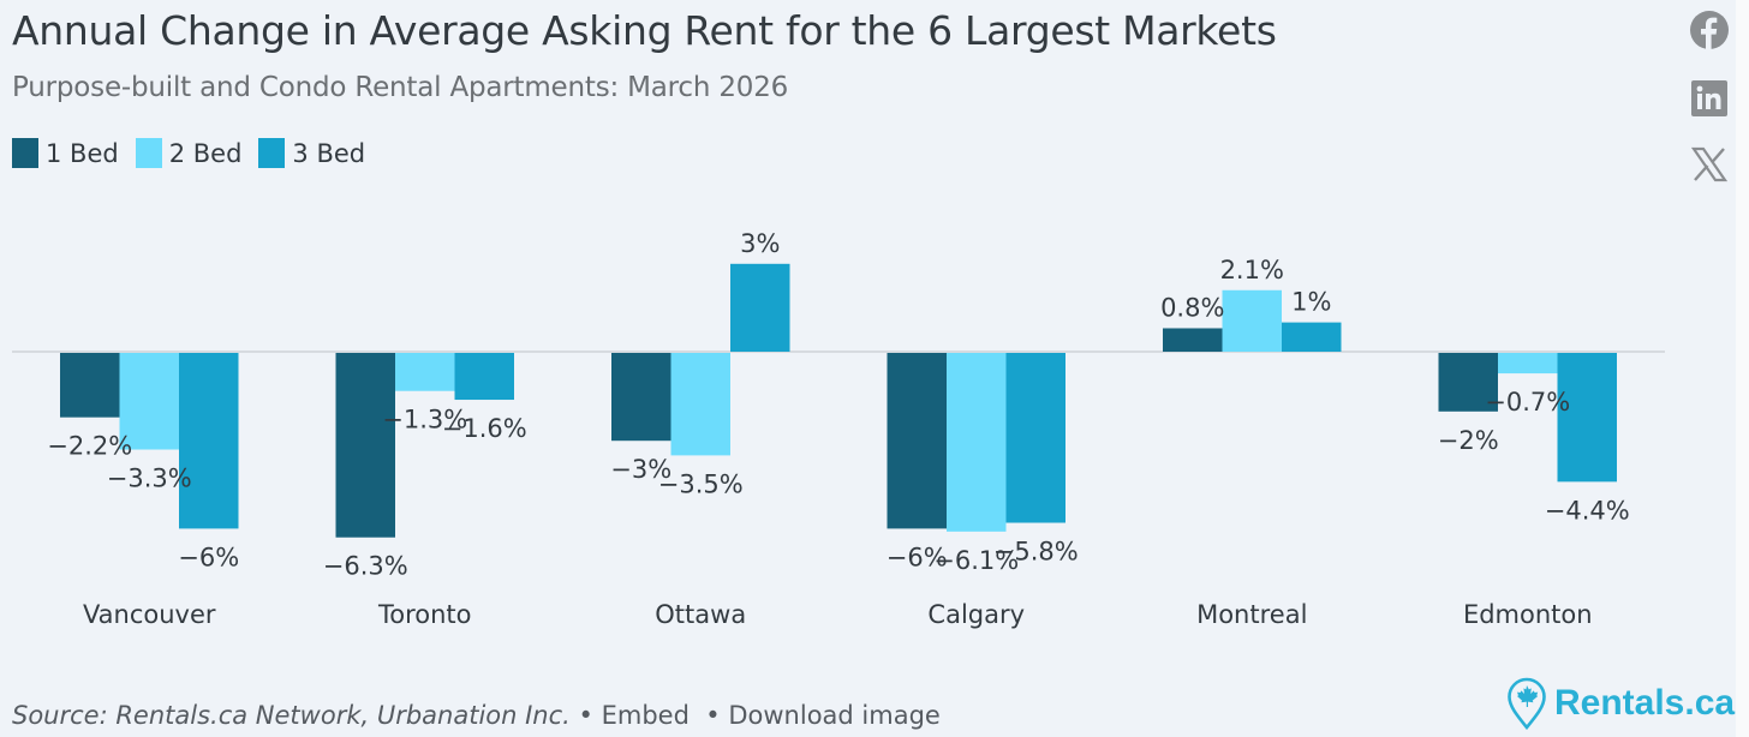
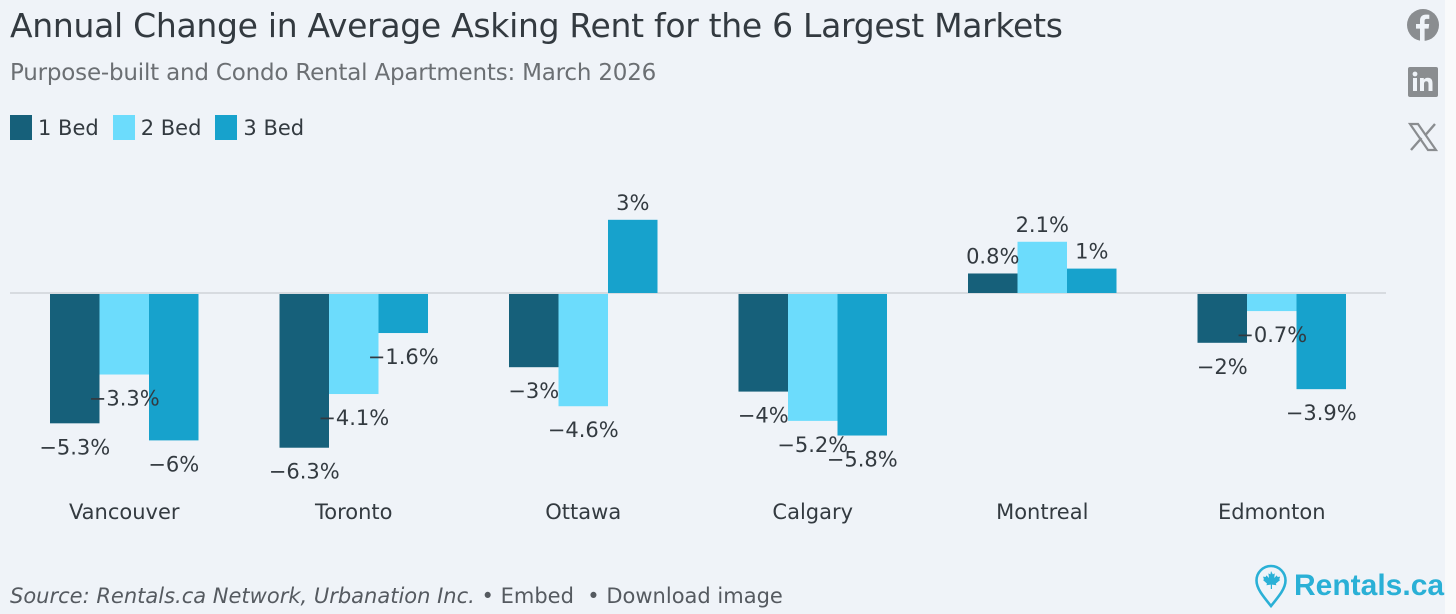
1 Bed/Vancouver: −2.2% -> −5.3%
2 Bed/Toronto: −1.3% -> −4.1%
2 Bed/Ottawa: −3.5% -> −4.6%
1 Bed/Calgary: −6% -> −4%
2 Bed/Calgary: −6.1% -> −5.2%
3 Bed/Edmonton: −4.4% -> −3.9%
